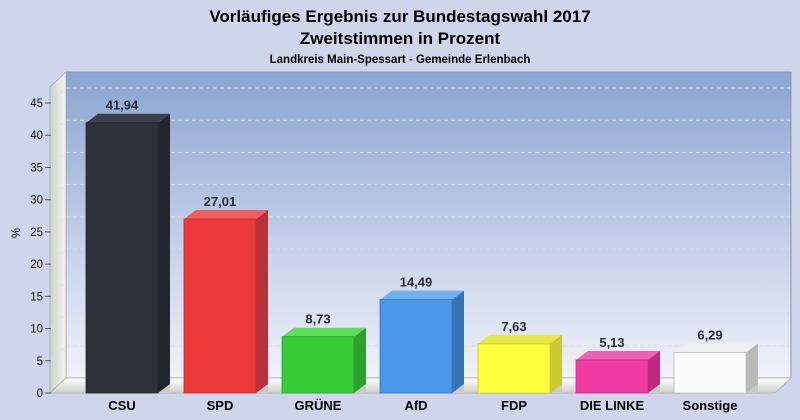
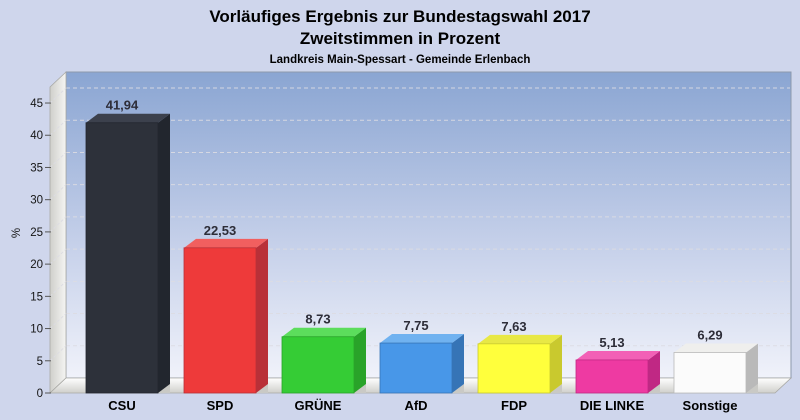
SPD: 27,01 -> 22,53
AfD: 14,49 -> 7,75
